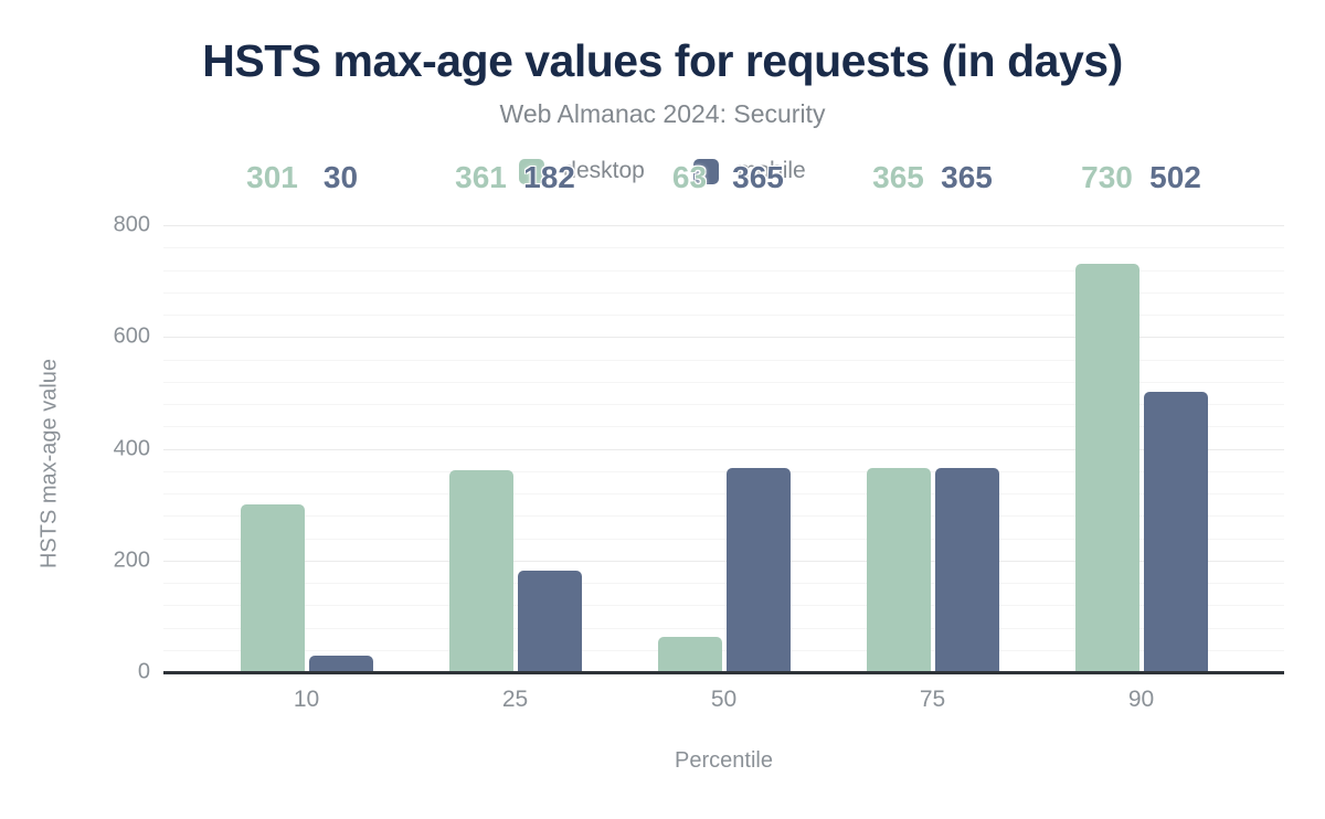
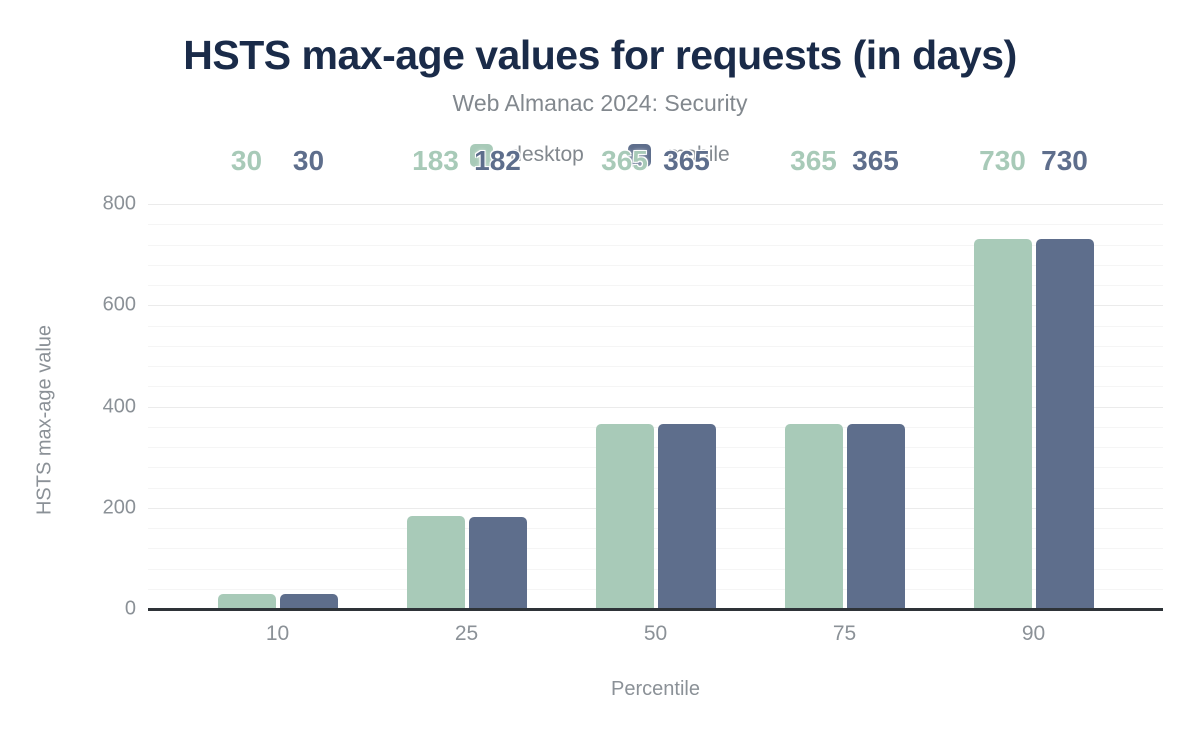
desktop/10: 301 -> 30
desktop/25: 361 -> 183
desktop/50: 63 -> 365
mobile/90: 502 -> 730
